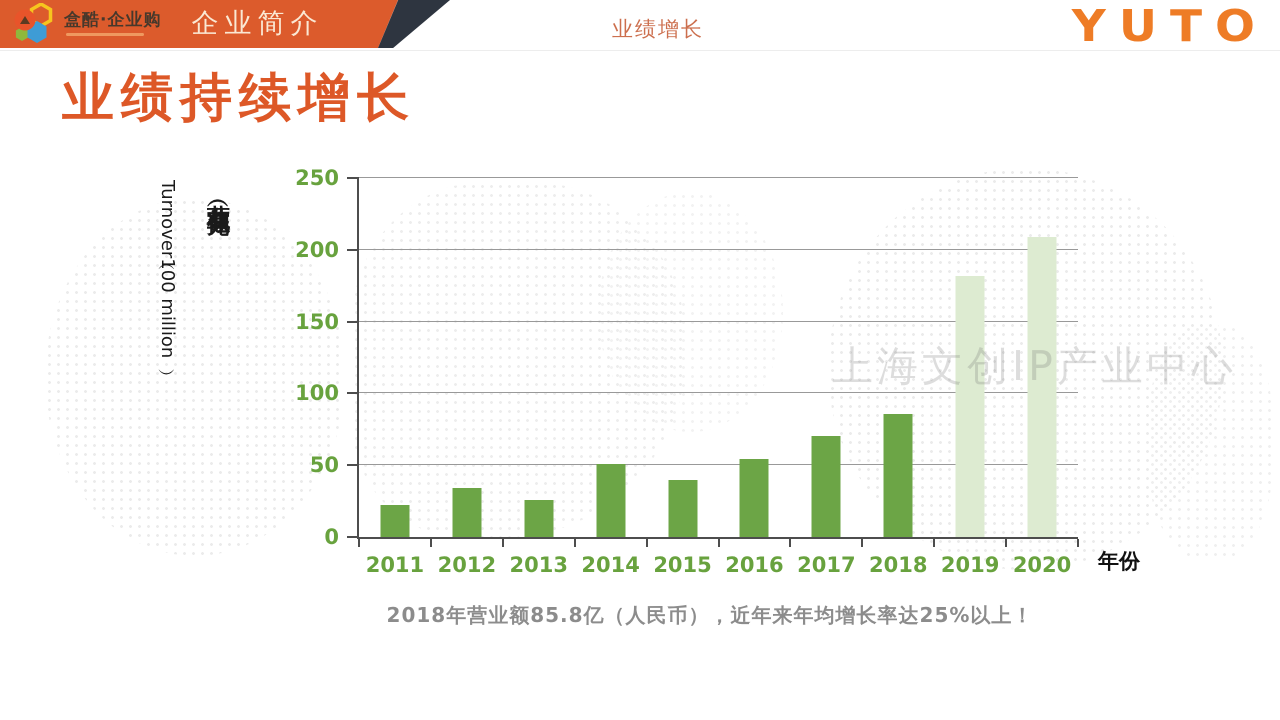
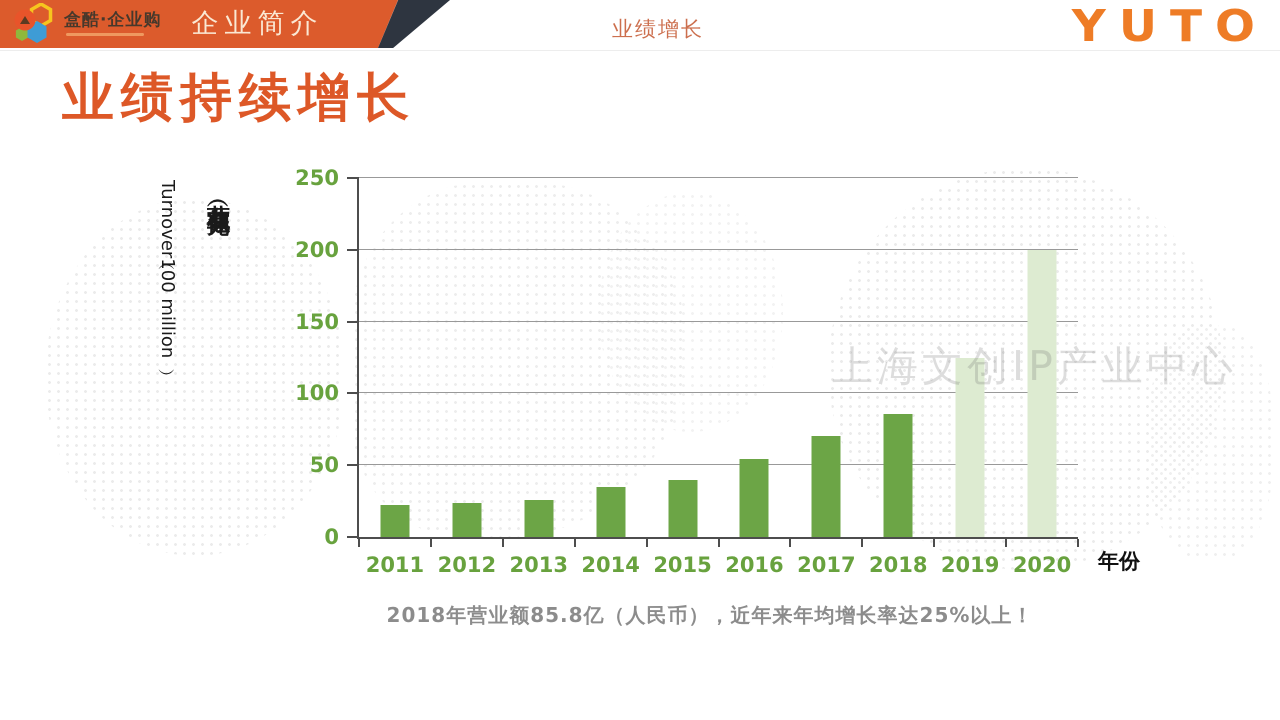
2012: 34 -> 24
2014: 51 -> 35
2019: 182 -> 125
2020: 209 -> 200
